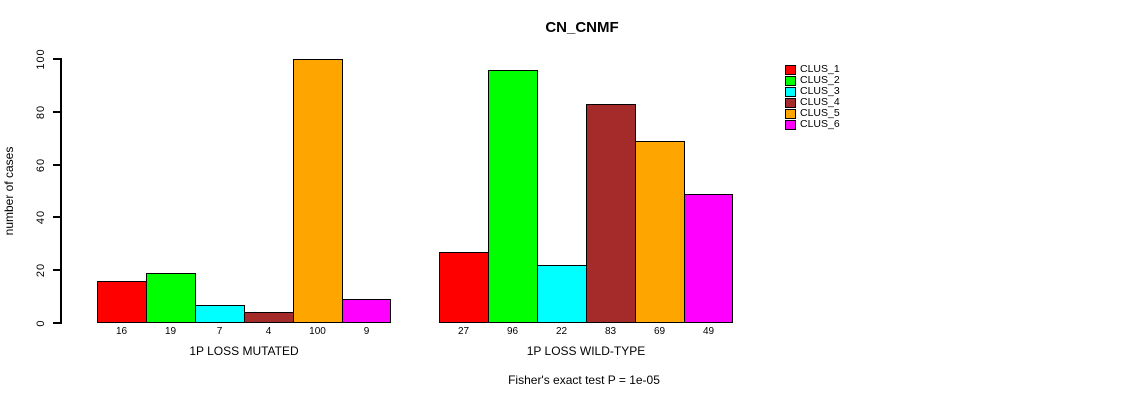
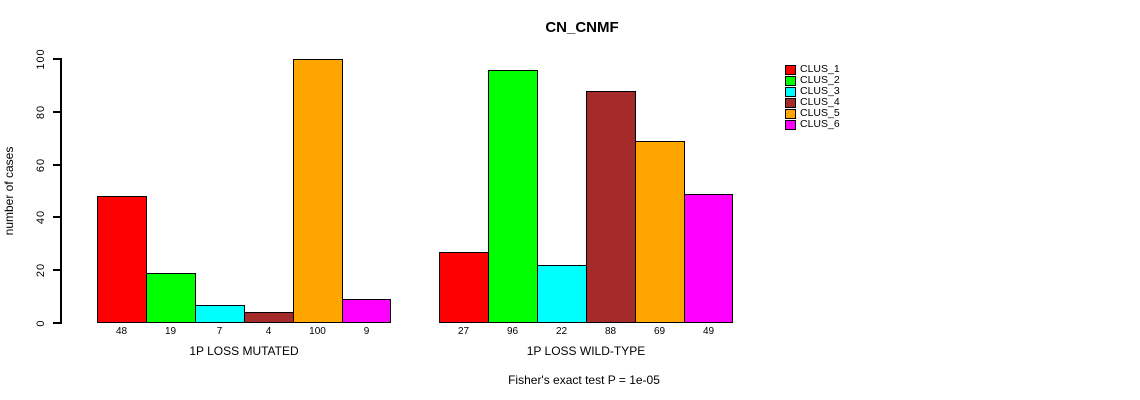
CLUS_1/1P LOSS MUTATED: 16 -> 48
CLUS_4/1P LOSS WILD-TYPE: 83 -> 88
